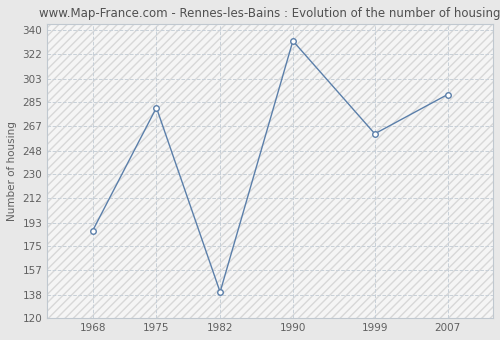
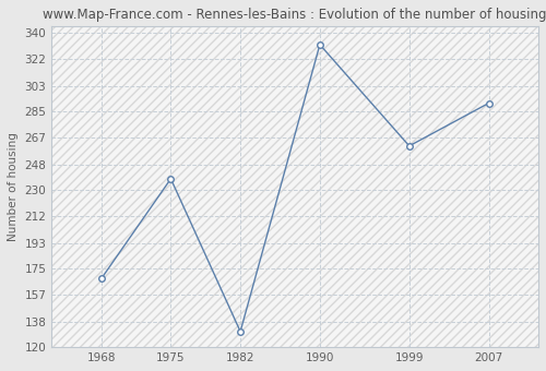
1968: 187 -> 168
1975: 281 -> 238
1982: 140 -> 131
